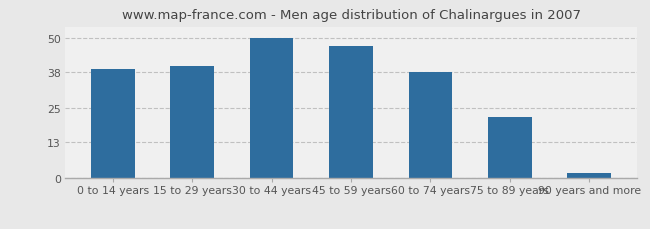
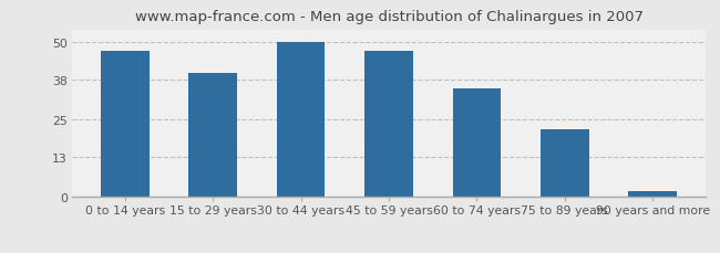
0 to 14 years: 39 -> 47
60 to 74 years: 38 -> 35
